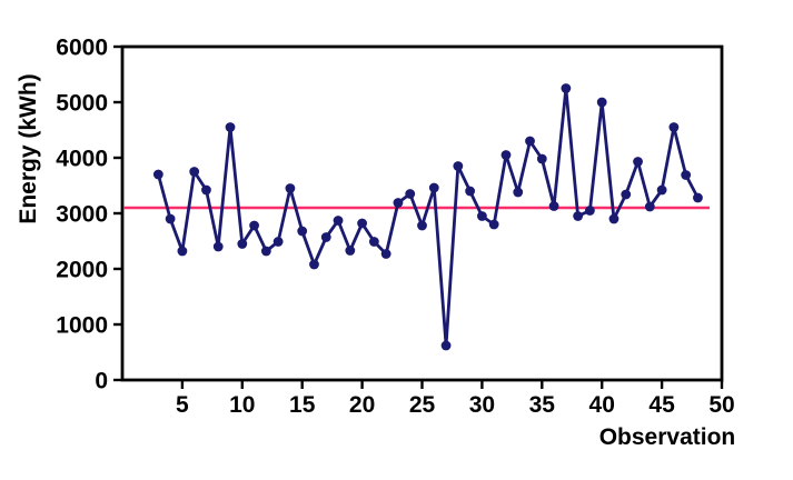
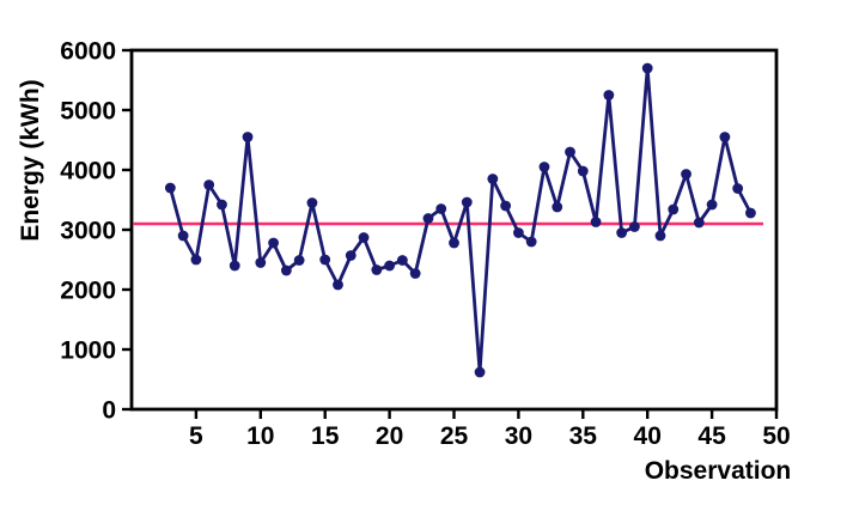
5: 2300 -> 2500
15: 2700 -> 2500
20: 2800 -> 2400
40: 5000 -> 5700
